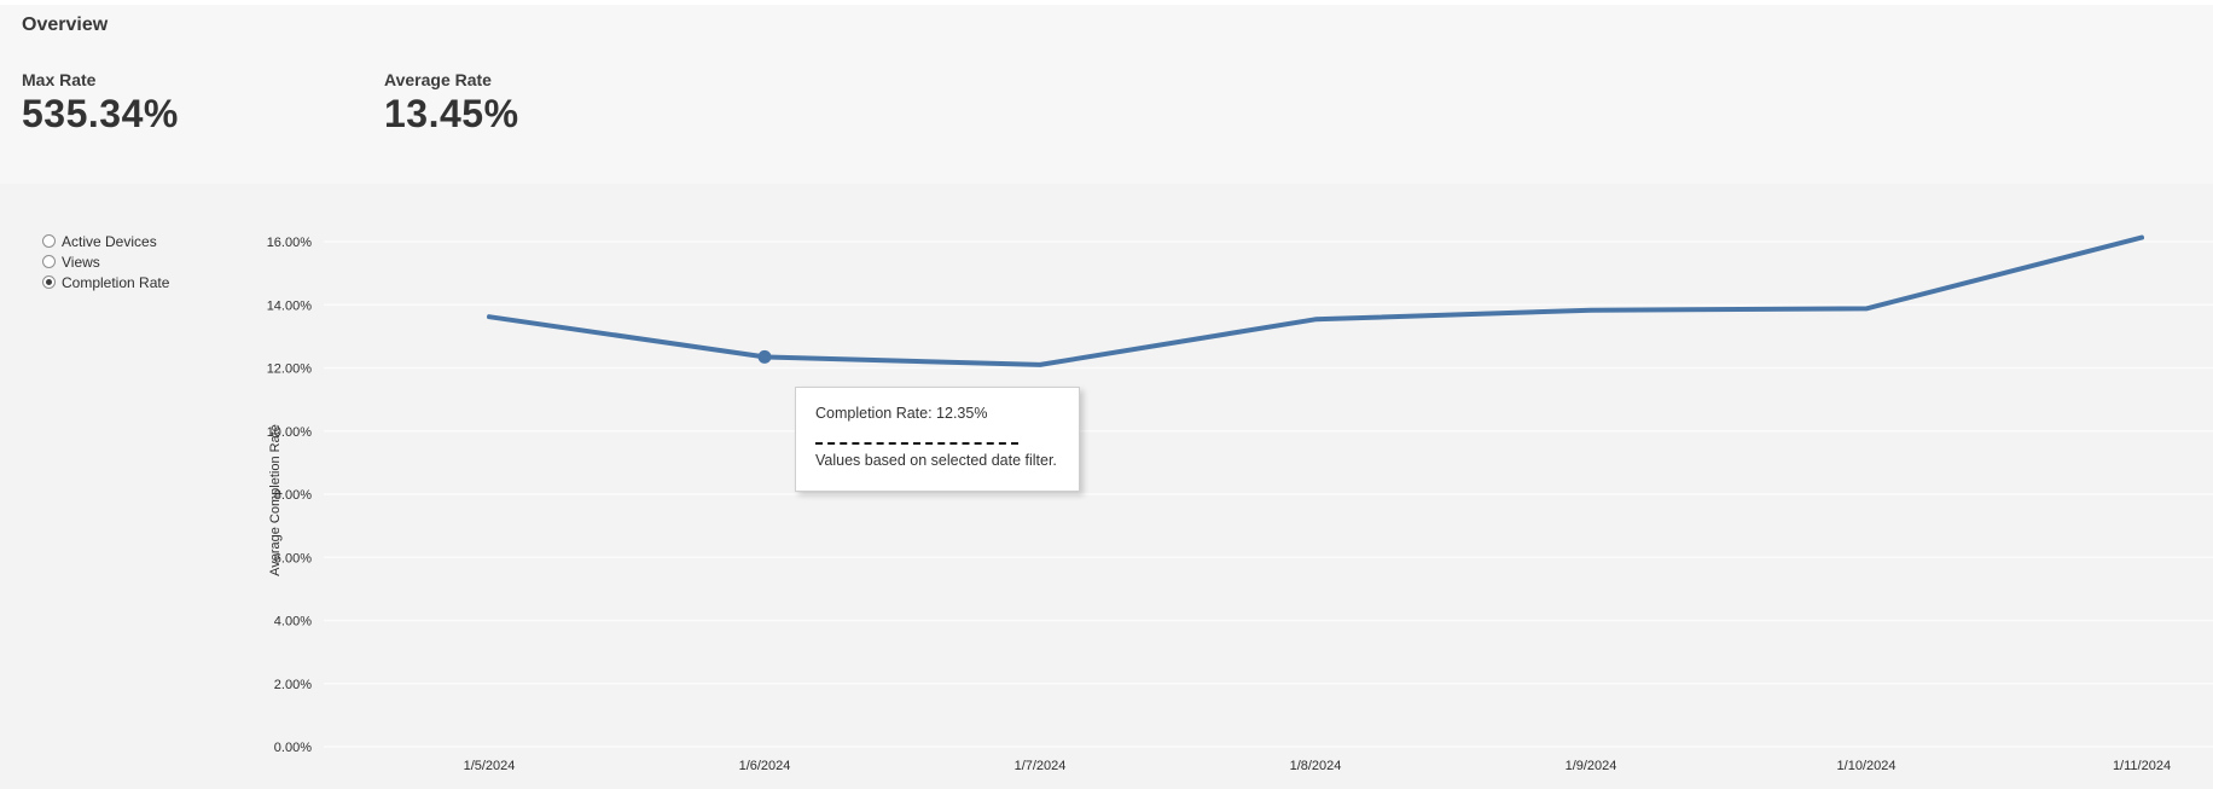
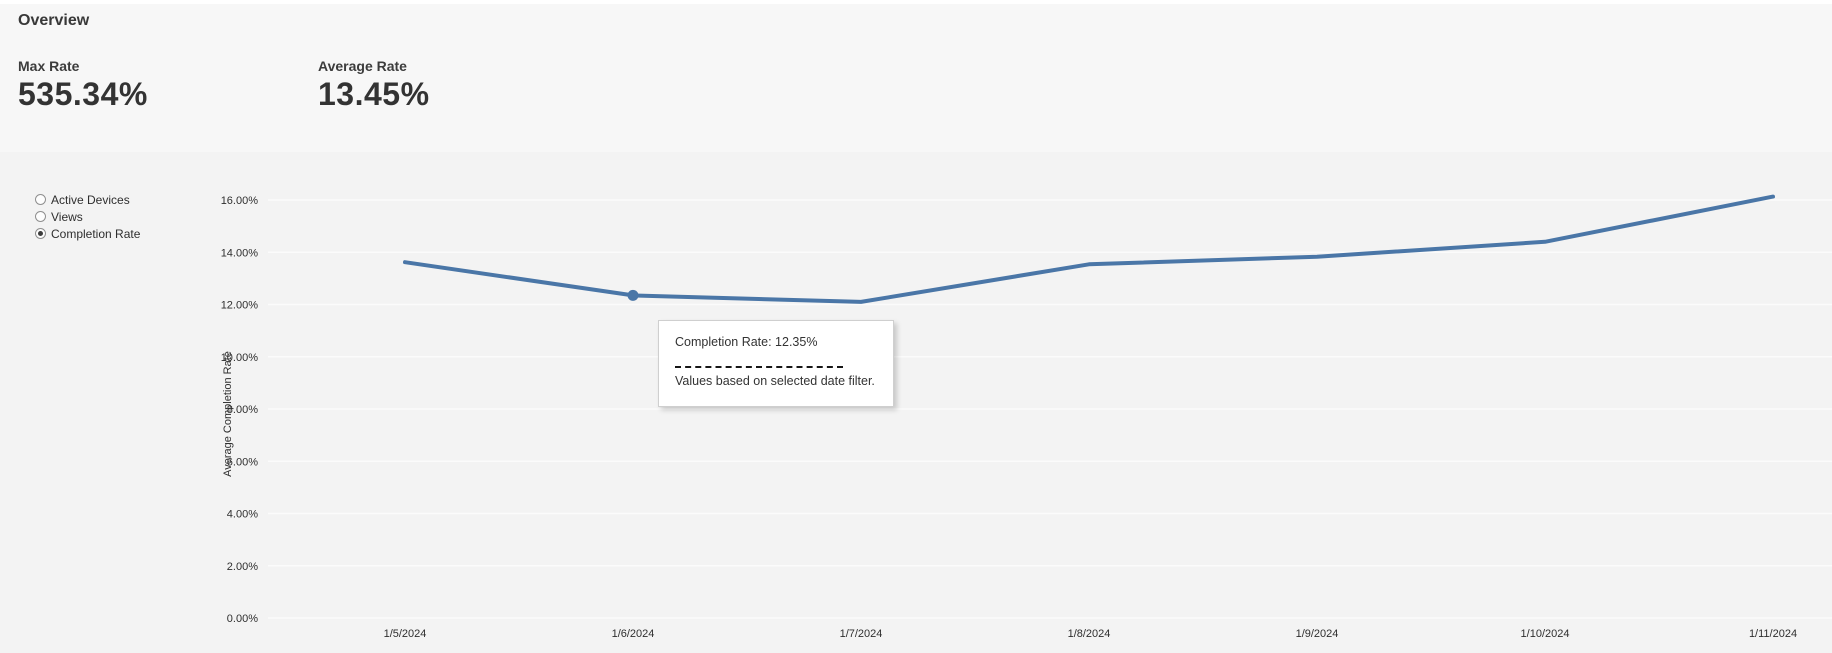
1/10/2024: 13.9% -> 14.4%
